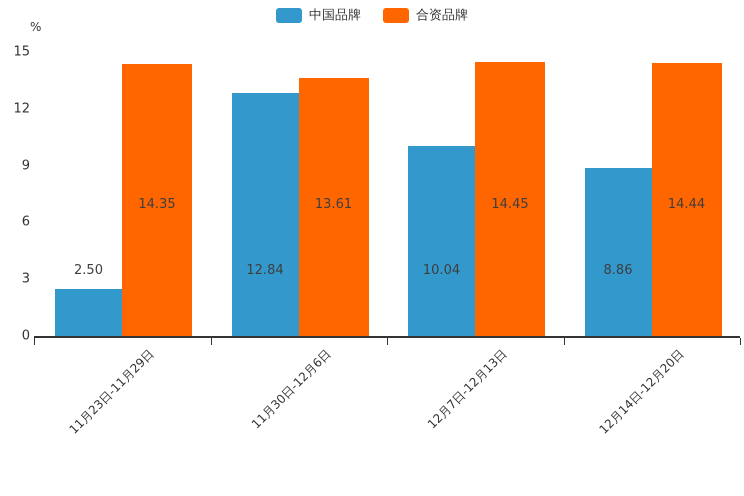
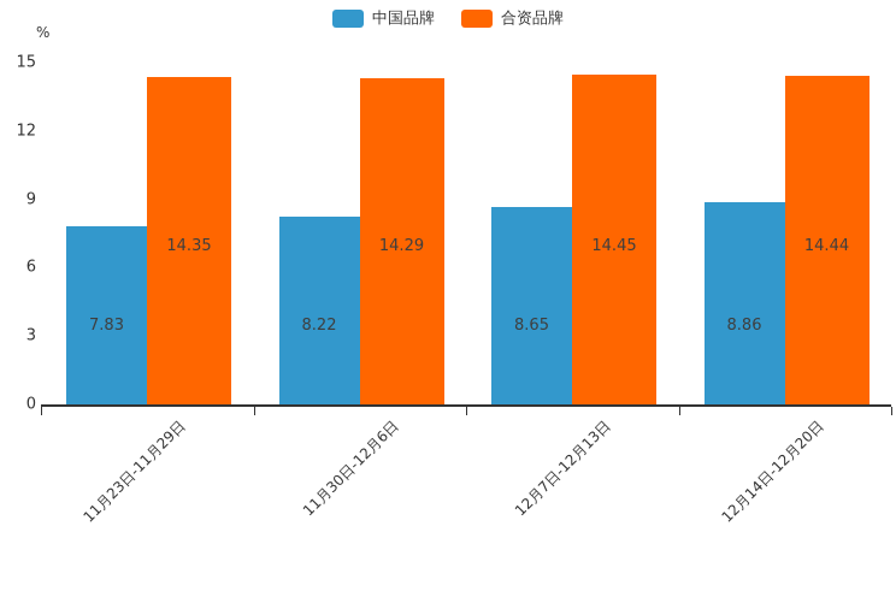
中国品牌/11月23日-11月29日: 2.50 -> 7.83
中国品牌/11月30日-12月6日: 12.84 -> 8.22
合资品牌/11月30日-12月6日: 13.61 -> 14.29
中国品牌/12月7日-12月13日: 10.04 -> 8.65
